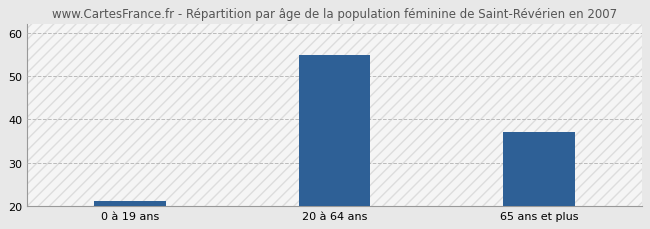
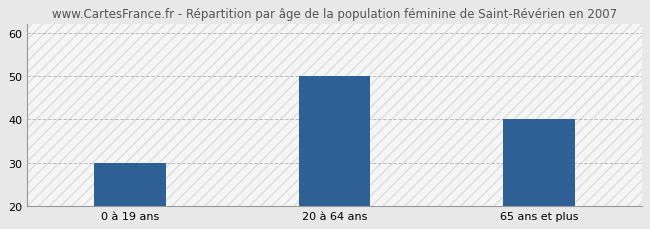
0 à 19 ans: 21 -> 30
20 à 64 ans: 55 -> 50
65 ans et plus: 37 -> 40
